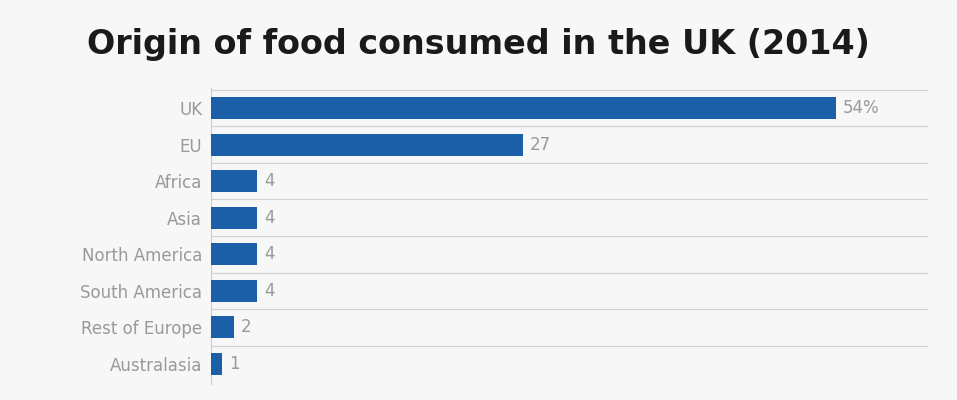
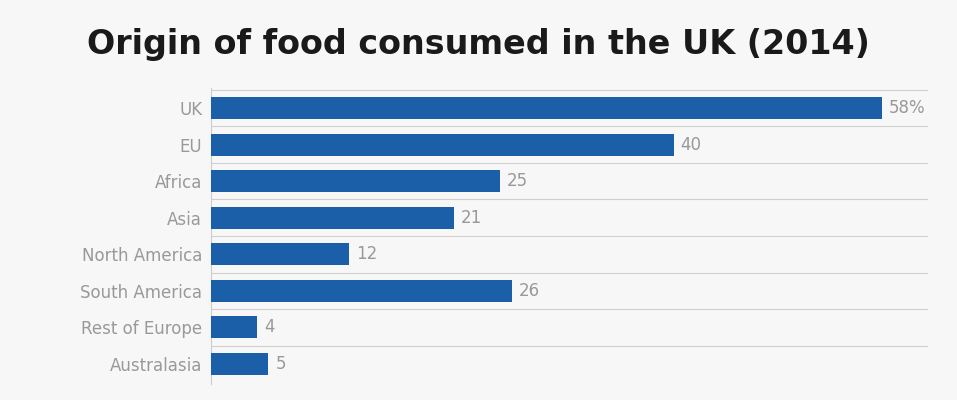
UK: 54% -> 58%
EU: 27 -> 40
Africa: 4 -> 25
Asia: 4 -> 21
North America: 4 -> 12
South America: 4 -> 26
Rest of Europe: 2 -> 4
Australasia: 1 -> 5
